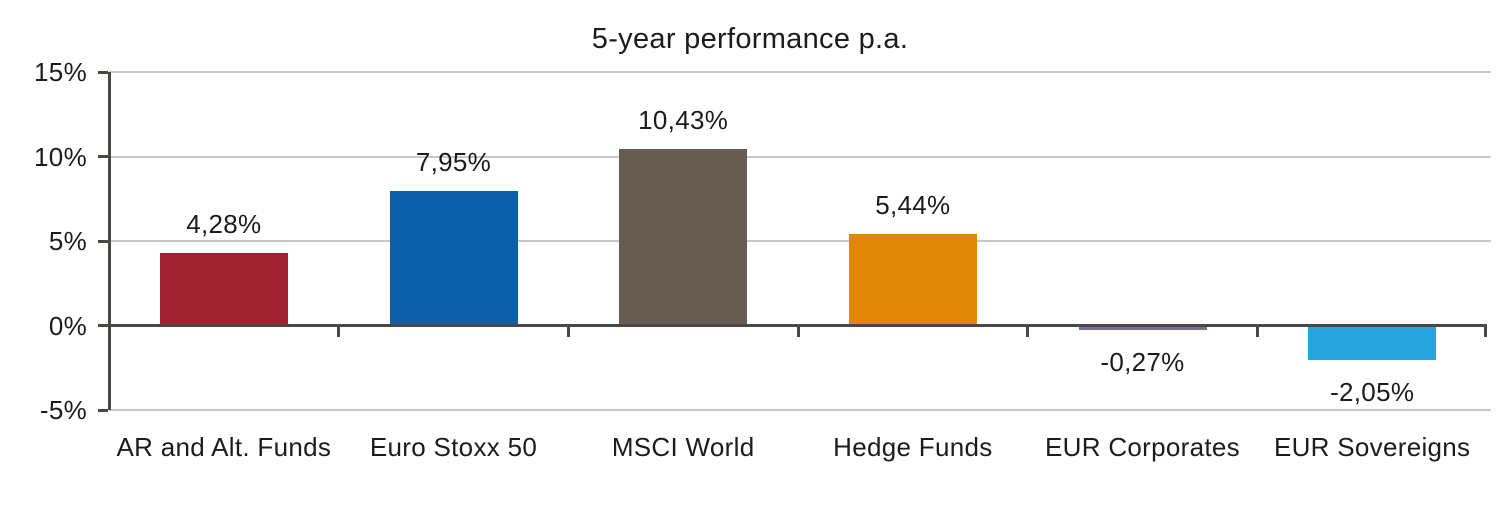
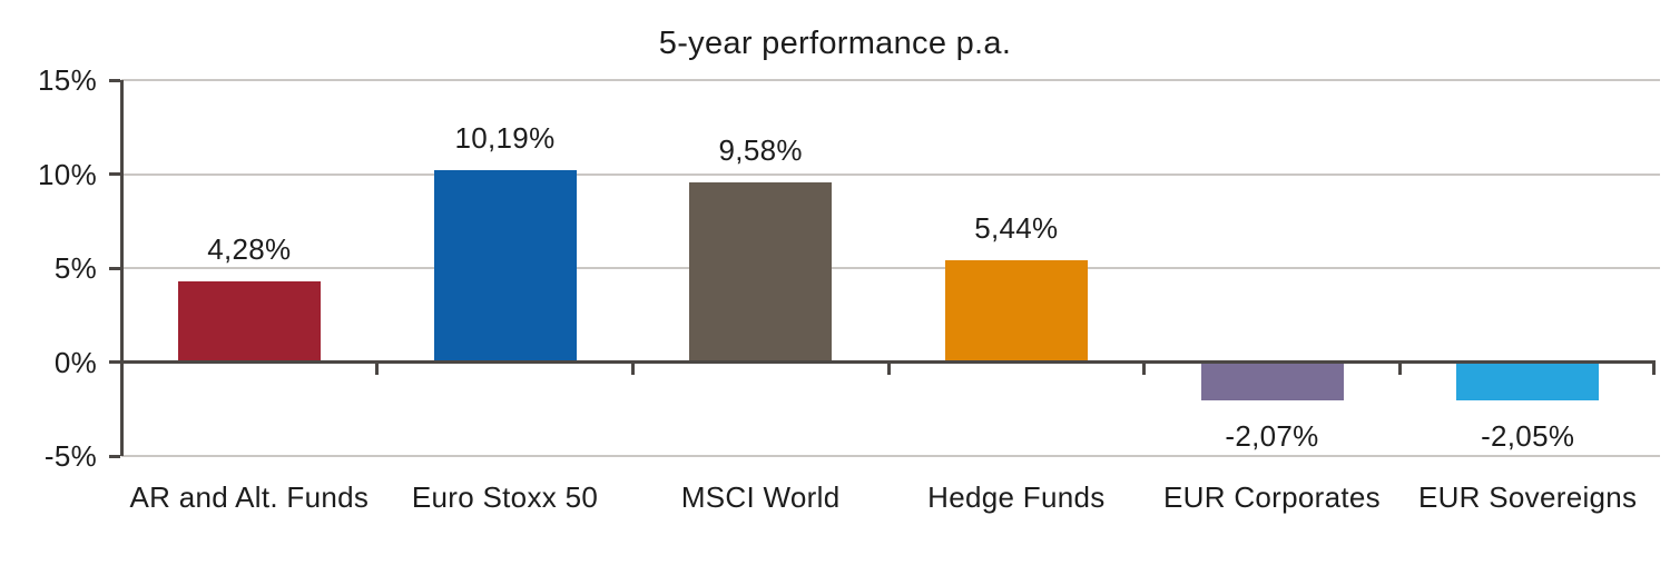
Euro Stoxx 50: 7,95% -> 10,19%
MSCI World: 10,43% -> 9,58%
EUR Corporates: -0,27% -> -2,07%
